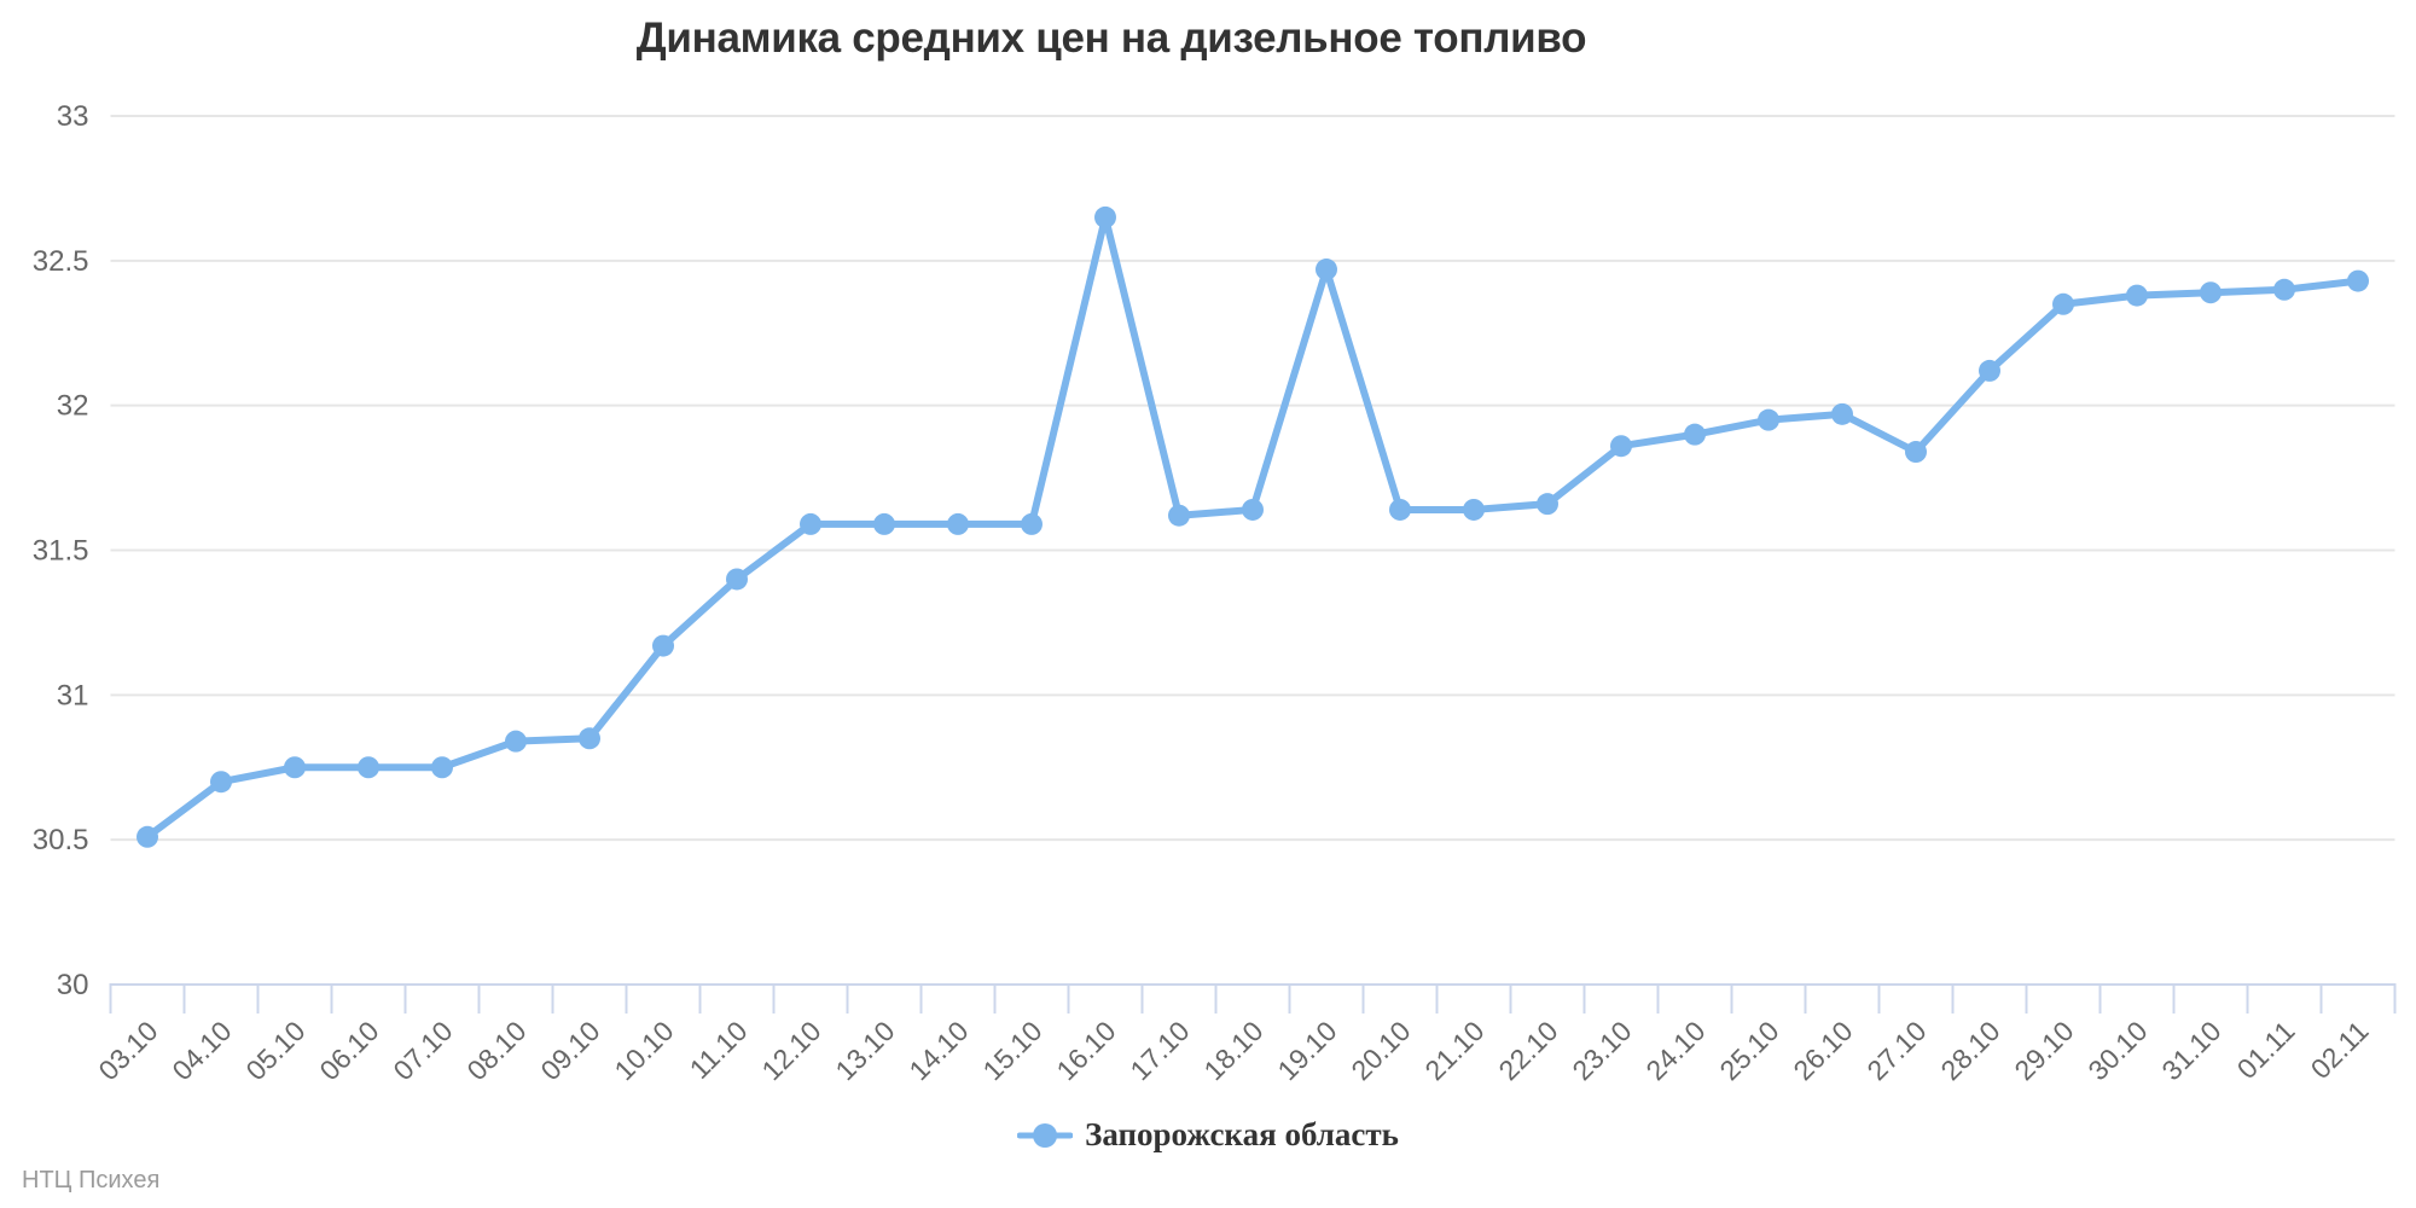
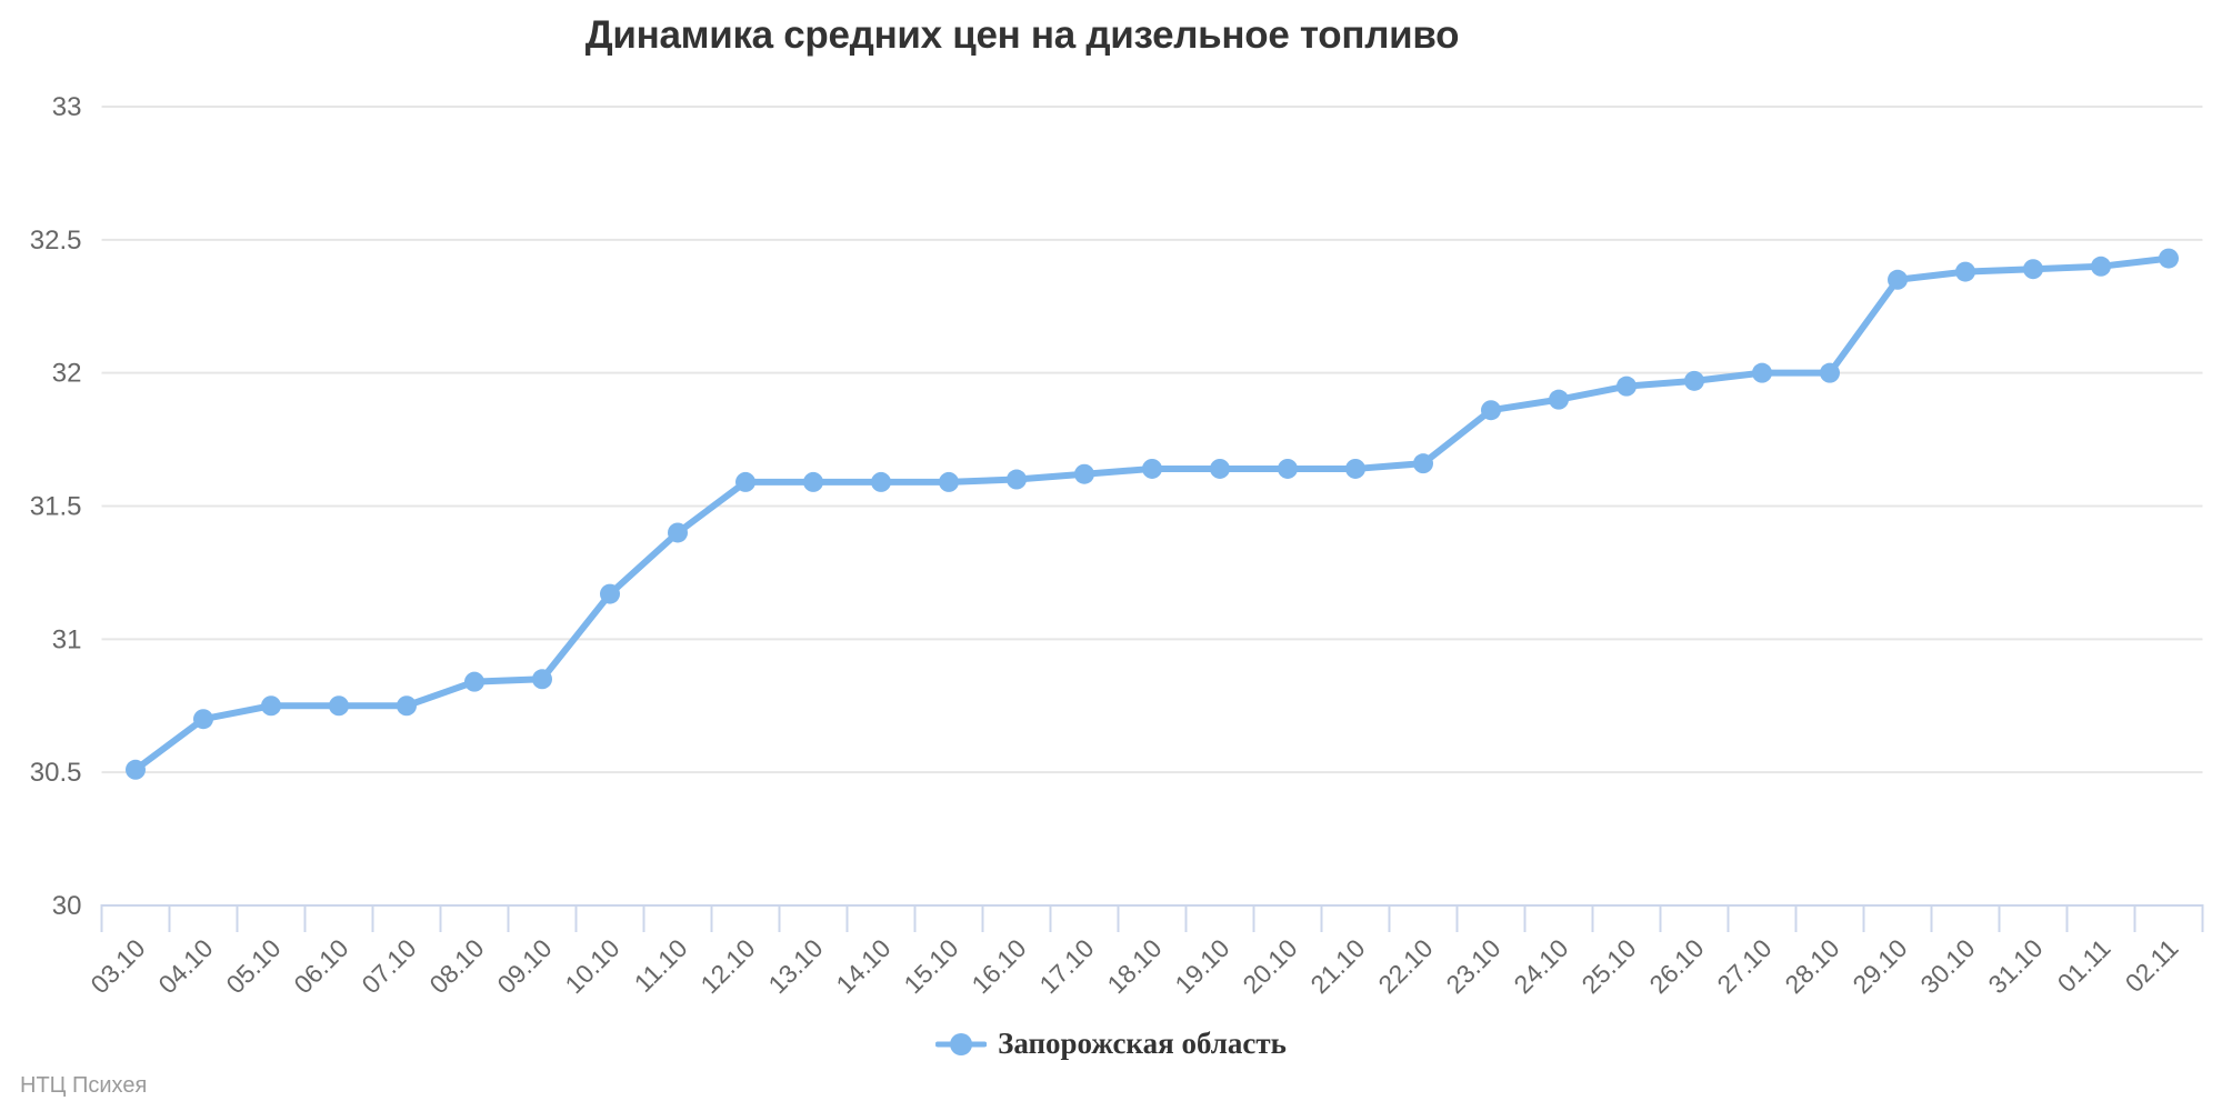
16.10: 32.65 -> 31.60
19.10: 32.47 -> 31.64
27.10: 31.84 -> 32.00
28.10: 32.12 -> 32.00
